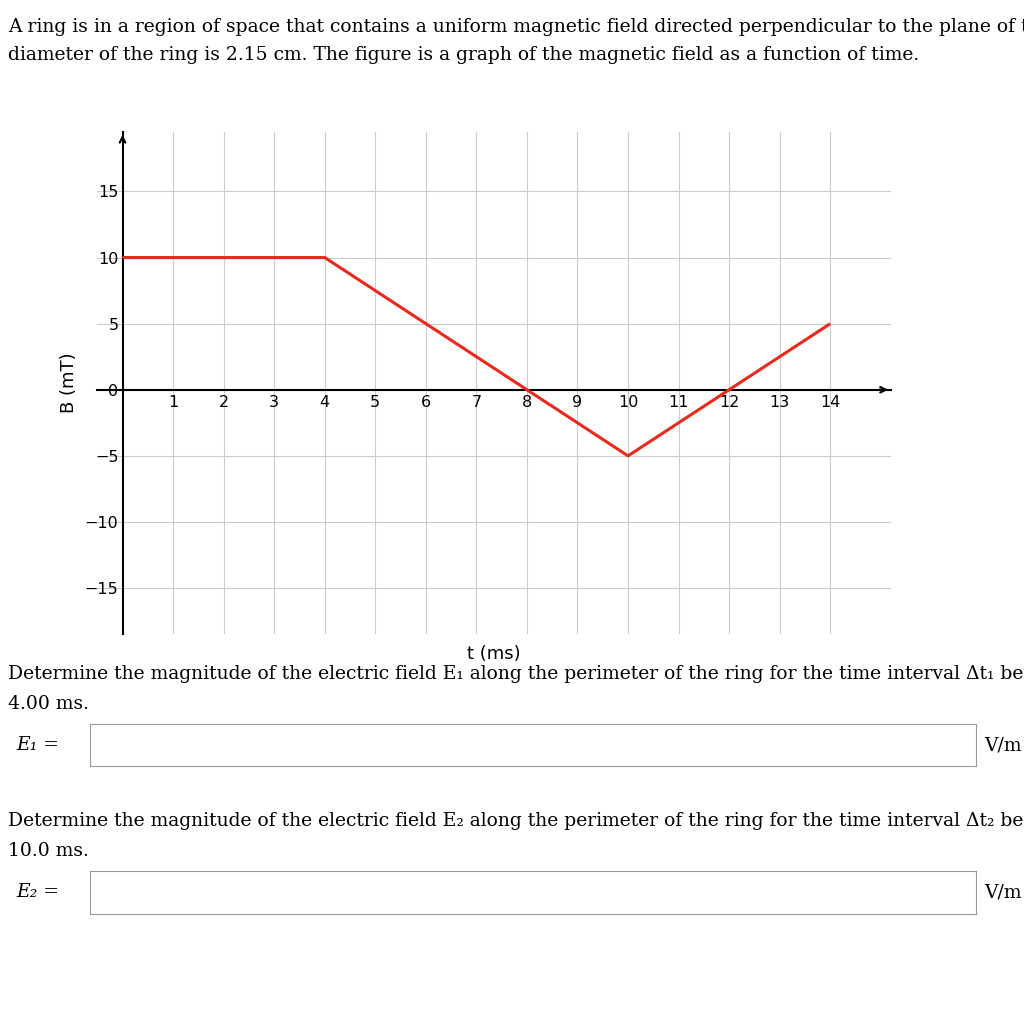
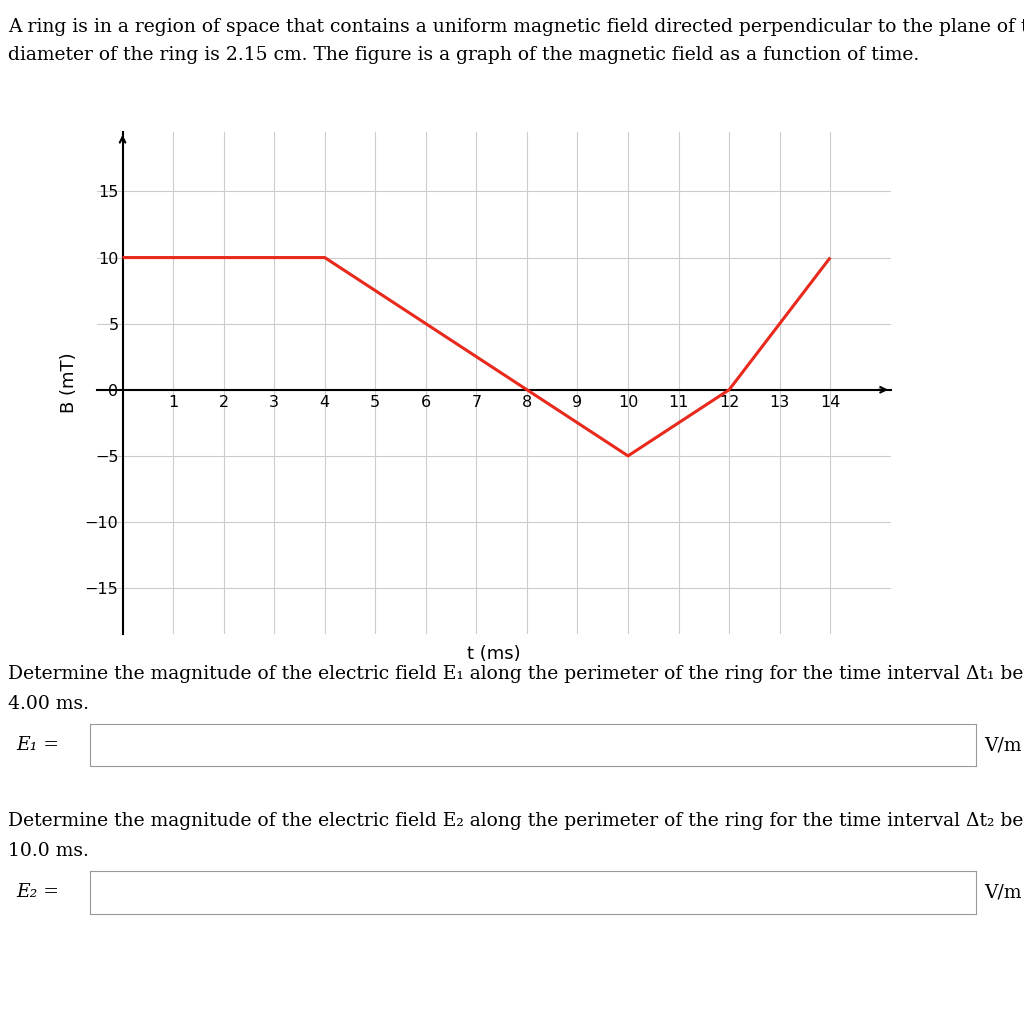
14: 5 -> 10
